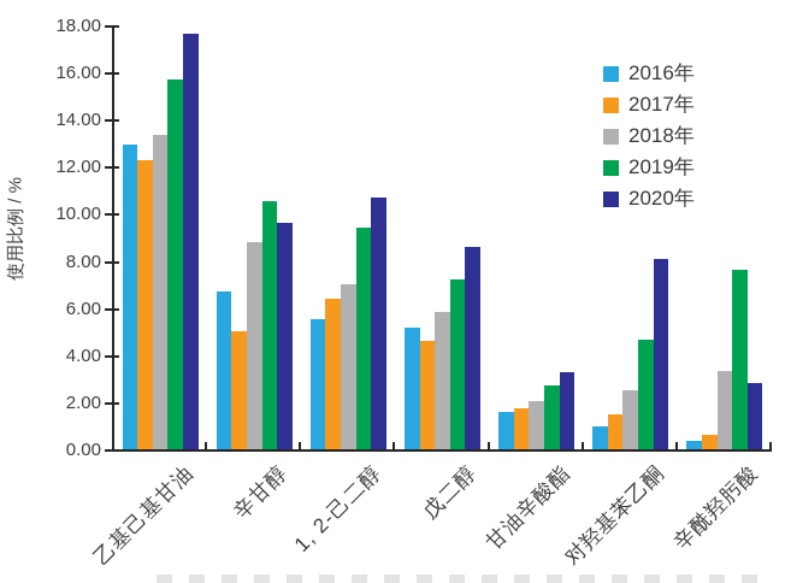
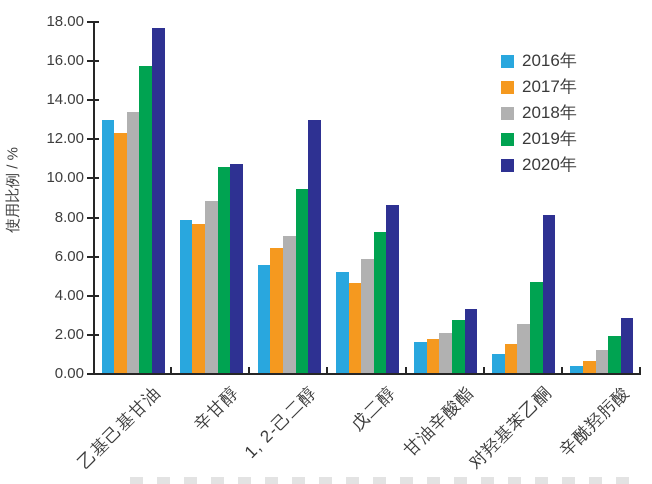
2016年/辛甘醇: 6.7 -> 7.8
2017年/辛甘醇: 5.0 -> 7.6
2020年/辛甘醇: 9.6 -> 10.7
2020年/1, 2-己二醇: 10.7 -> 12.9
2018年/辛酰羟肟酸: 3.3 -> 1.2
2019年/辛酰羟肟酸: 7.6 -> 1.9
